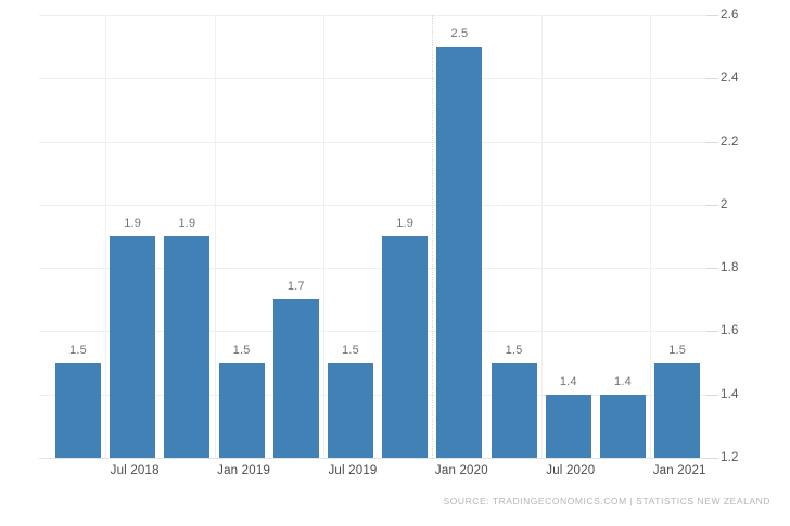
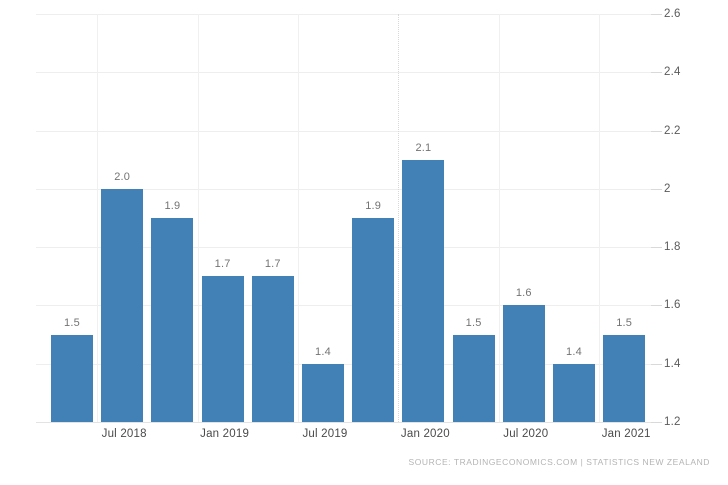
Jul 2018: 1.9 -> 2.0
Jan 2019: 1.5 -> 1.7
Jul 2019: 1.5 -> 1.4
Jan 2020: 2.5 -> 2.1
Jul 2020: 1.4 -> 1.6
